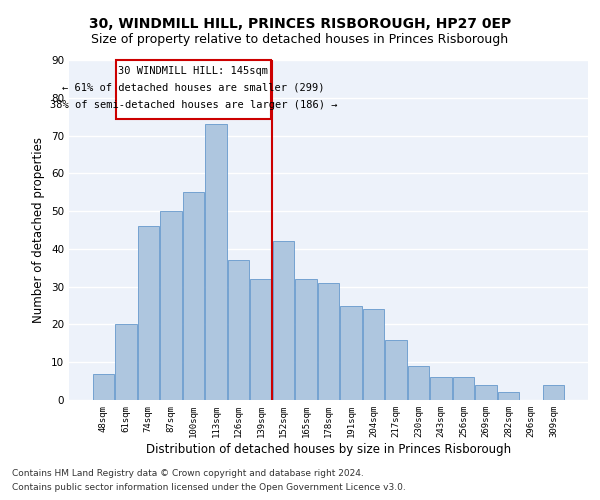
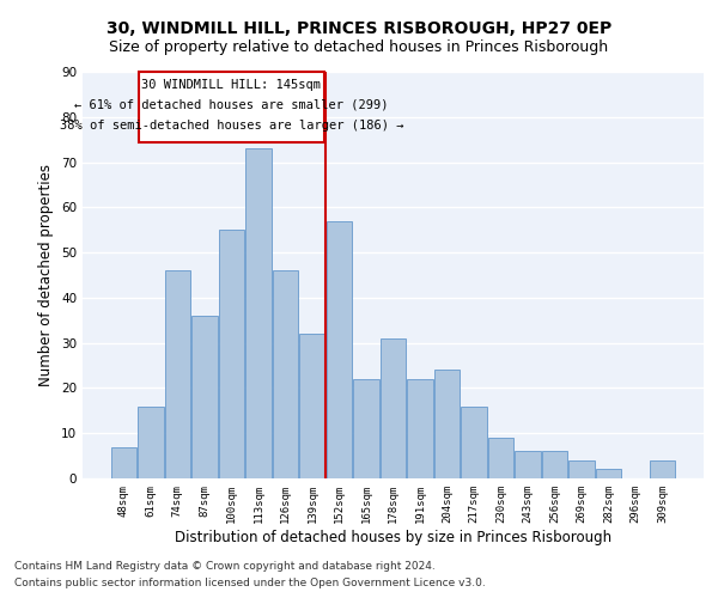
61sqm: 20 -> 16
87sqm: 50 -> 36
126sqm: 37 -> 46
152sqm: 42 -> 57
165sqm: 32 -> 22
191sqm: 25 -> 22
